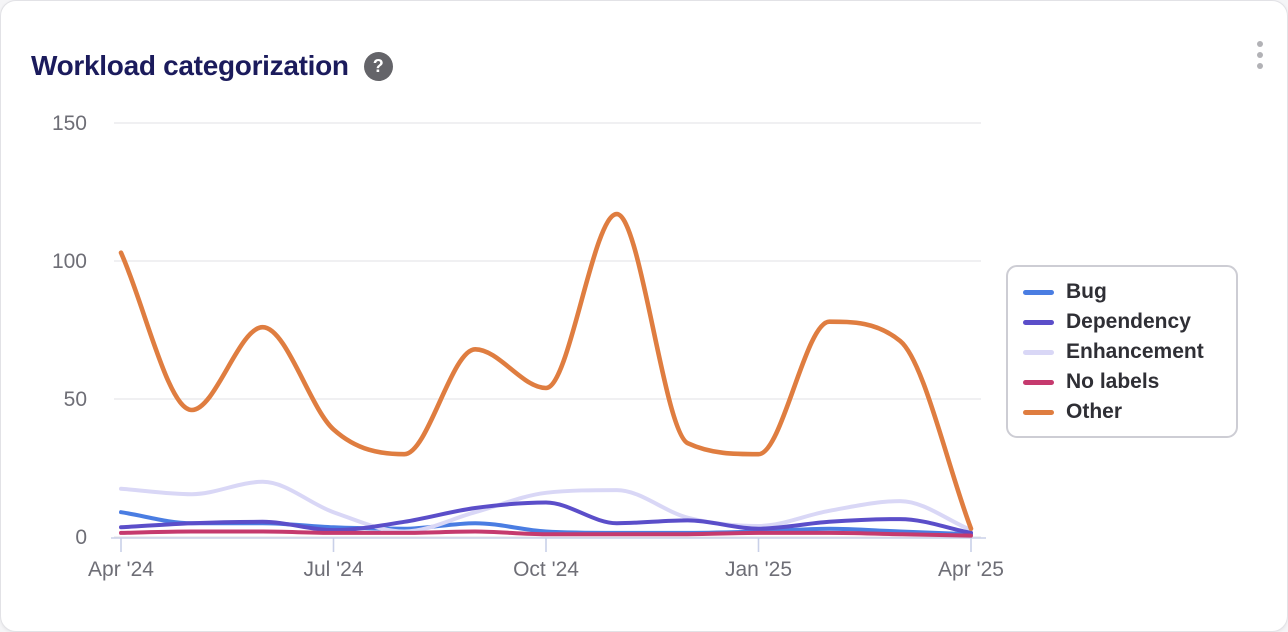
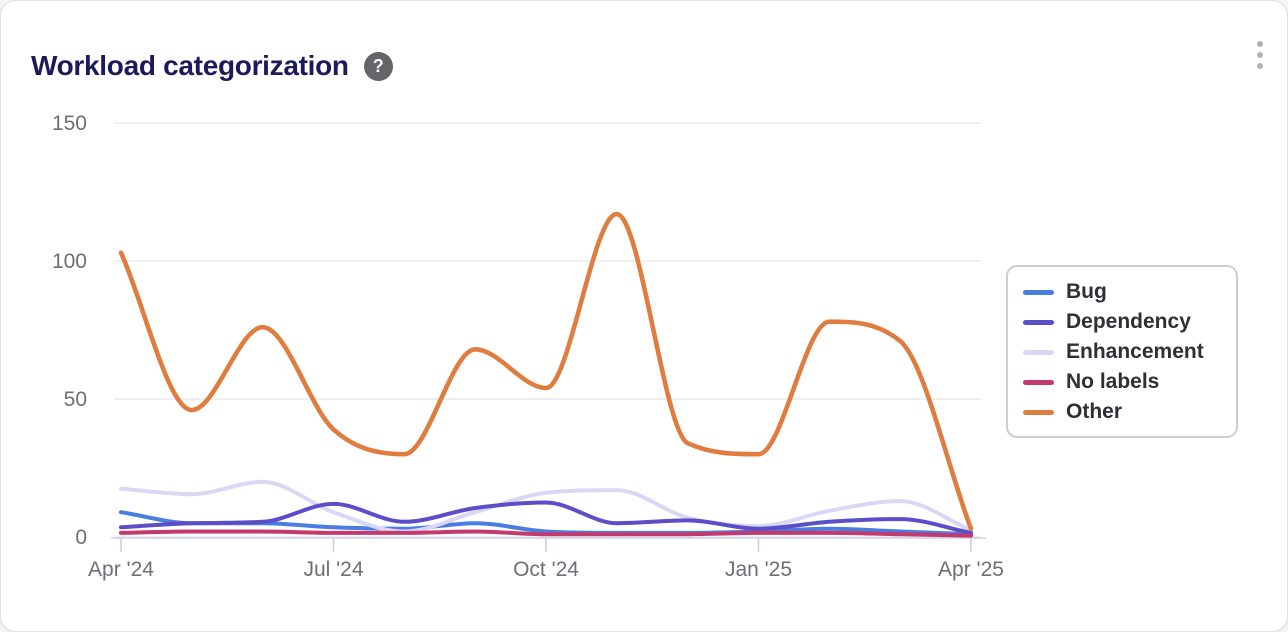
Dependency/Jul '24: 2 -> 12
